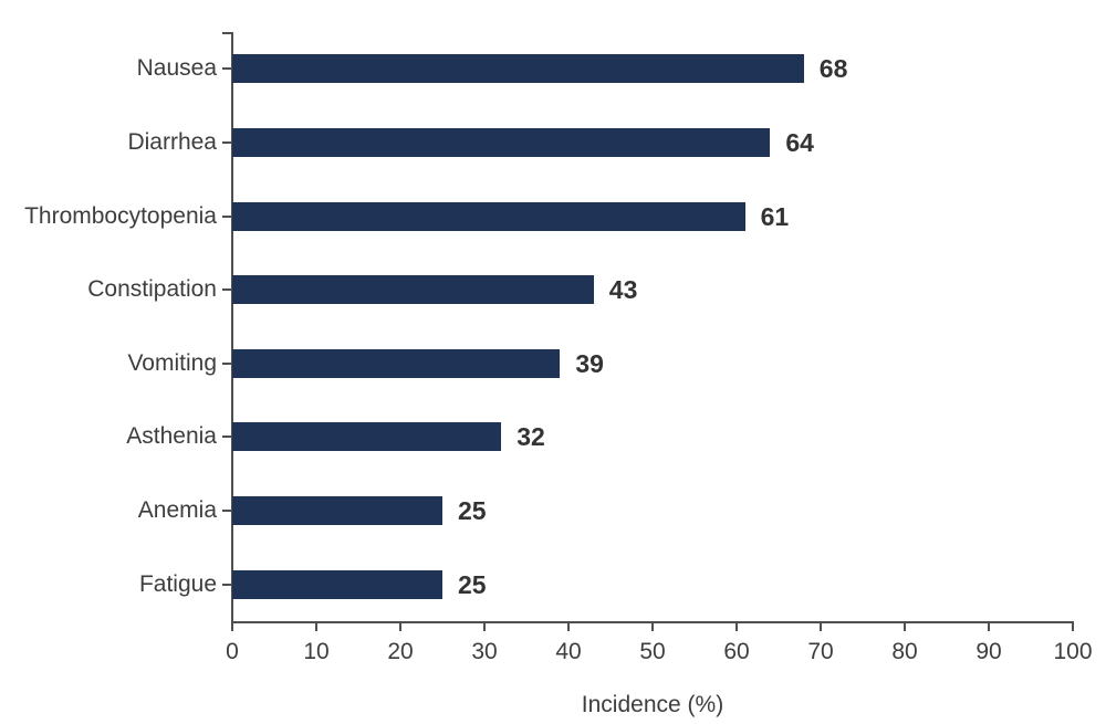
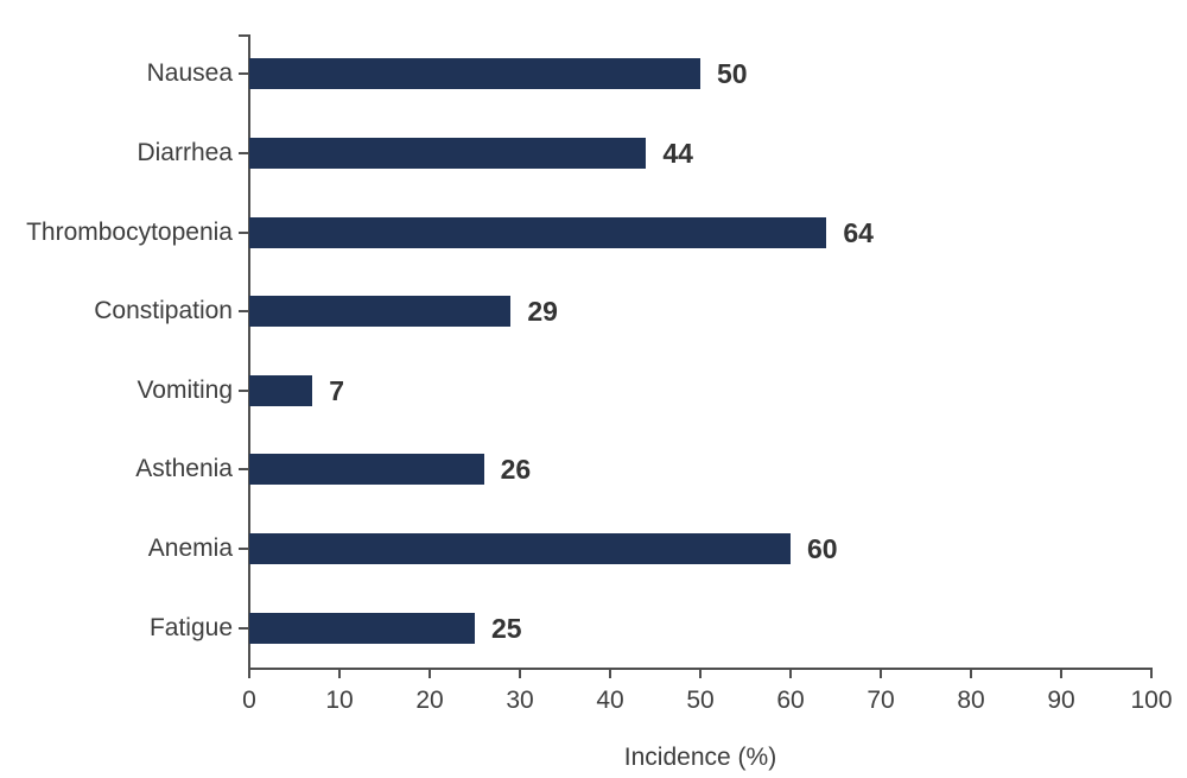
Nausea: 68 -> 50
Diarrhea: 64 -> 44
Thrombocytopenia: 61 -> 64
Constipation: 43 -> 29
Vomiting: 39 -> 7
Asthenia: 32 -> 26
Anemia: 25 -> 60
